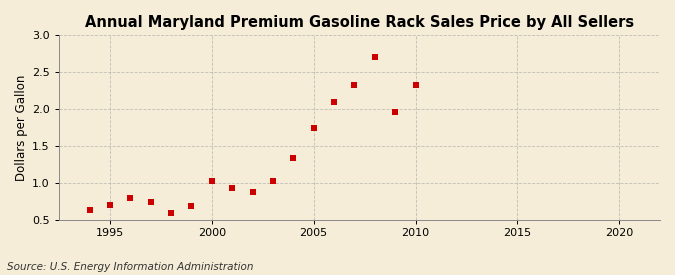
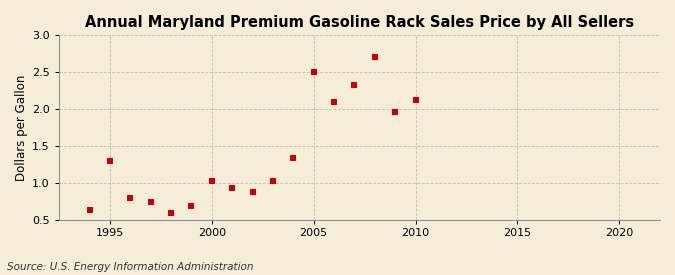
1995: 0.70 -> 1.30
2005: 1.75 -> 2.50
2010: 2.32 -> 2.12
